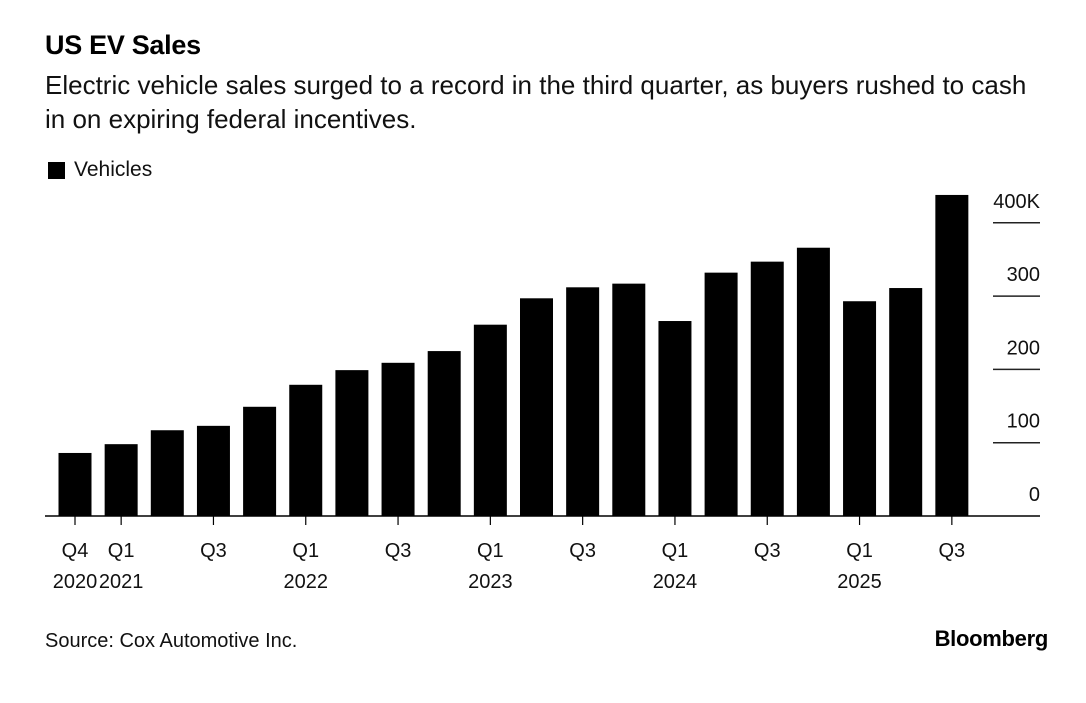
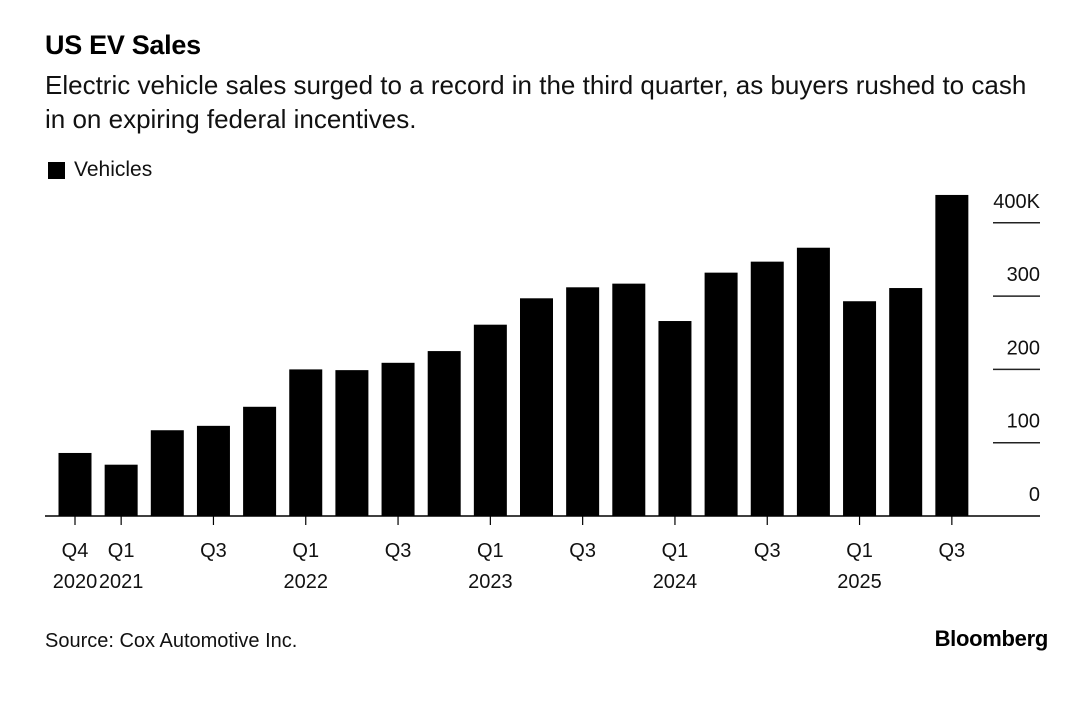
Q1 2021: 100K -> 70K
Q1 2022: 180K -> 200K
